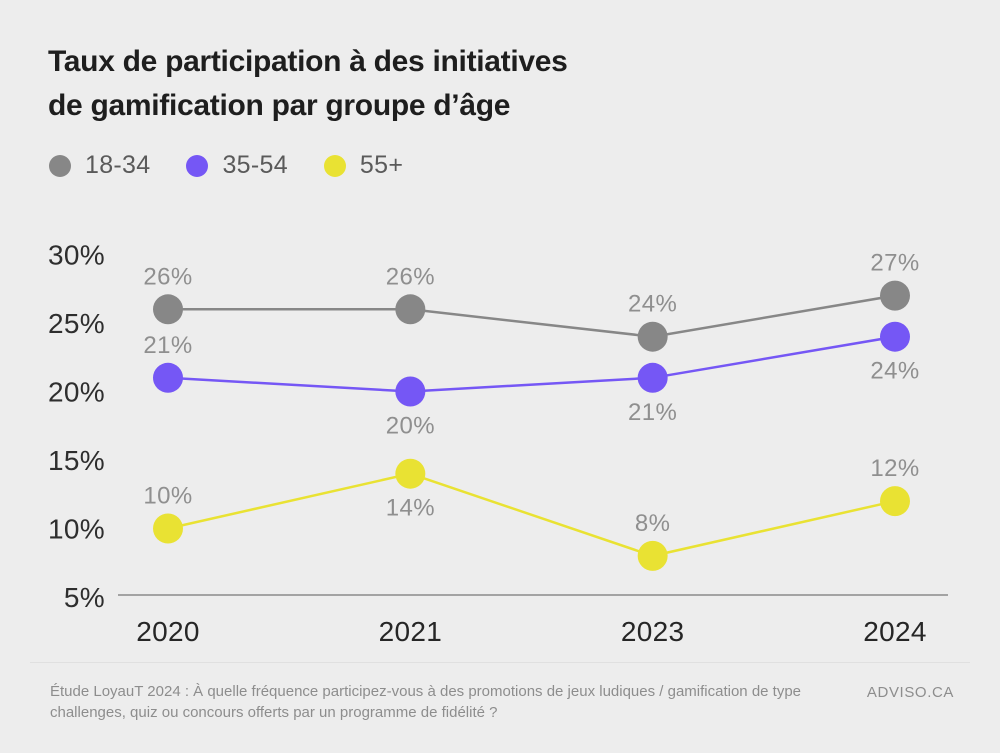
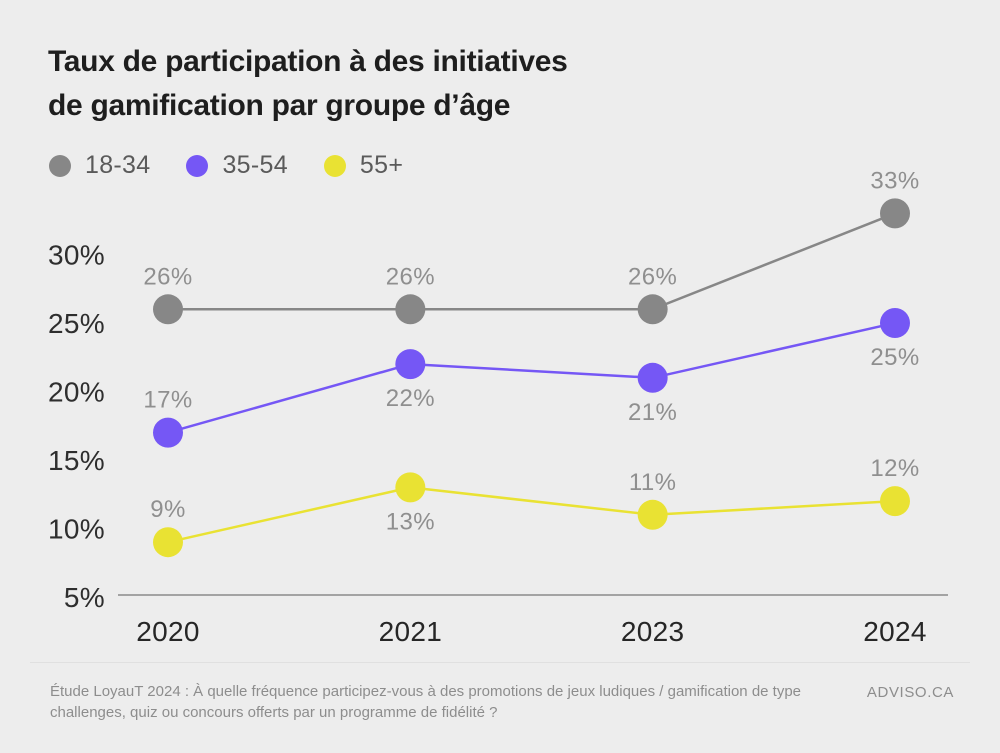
35-54/2020: 21% -> 17%
55+/2020: 10% -> 9%
35-54/2021: 20% -> 22%
55+/2021: 14% -> 13%
18-34/2023: 24% -> 26%
55+/2023: 8% -> 11%
18-34/2024: 27% -> 33%
35-54/2024: 24% -> 25%
